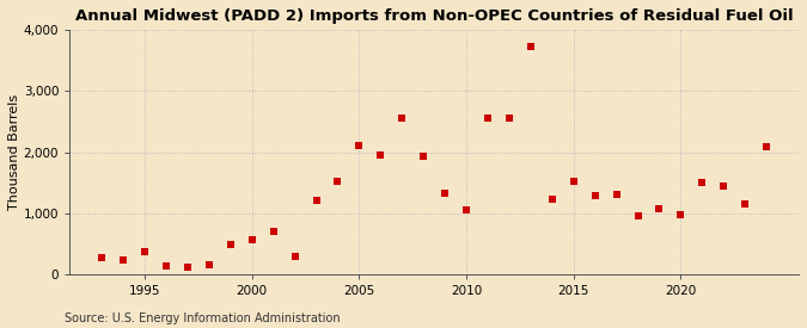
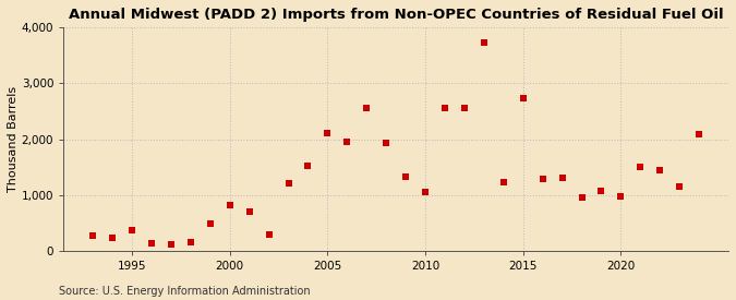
2000: 570 -> 820
2015: 1,530 -> 2,740
